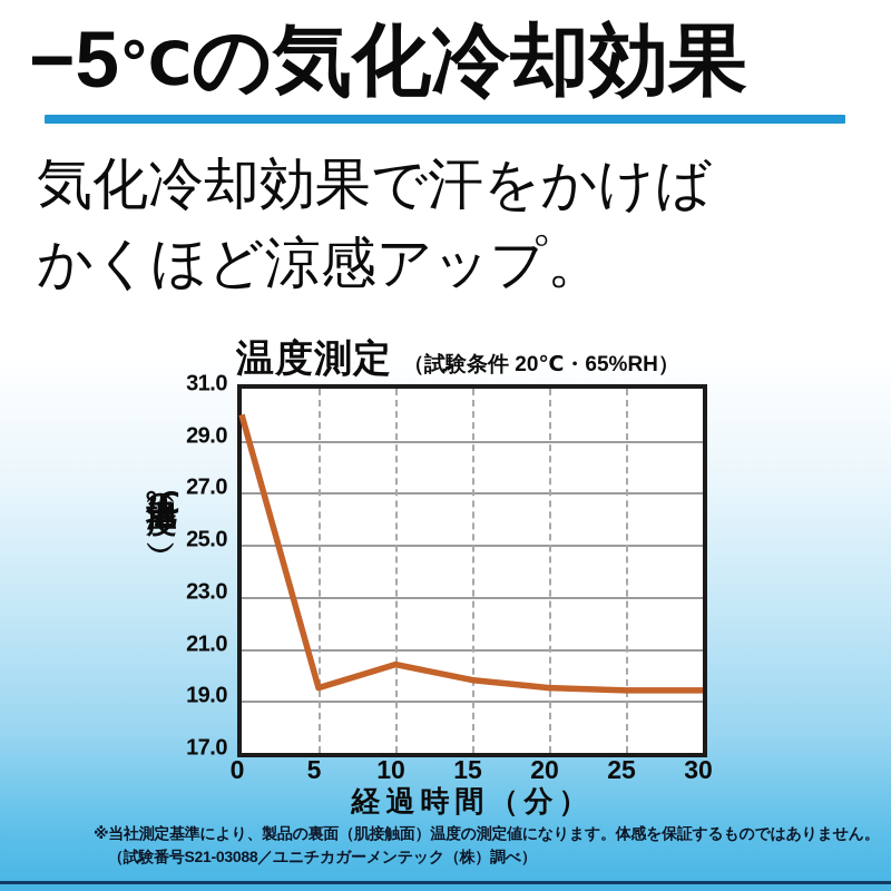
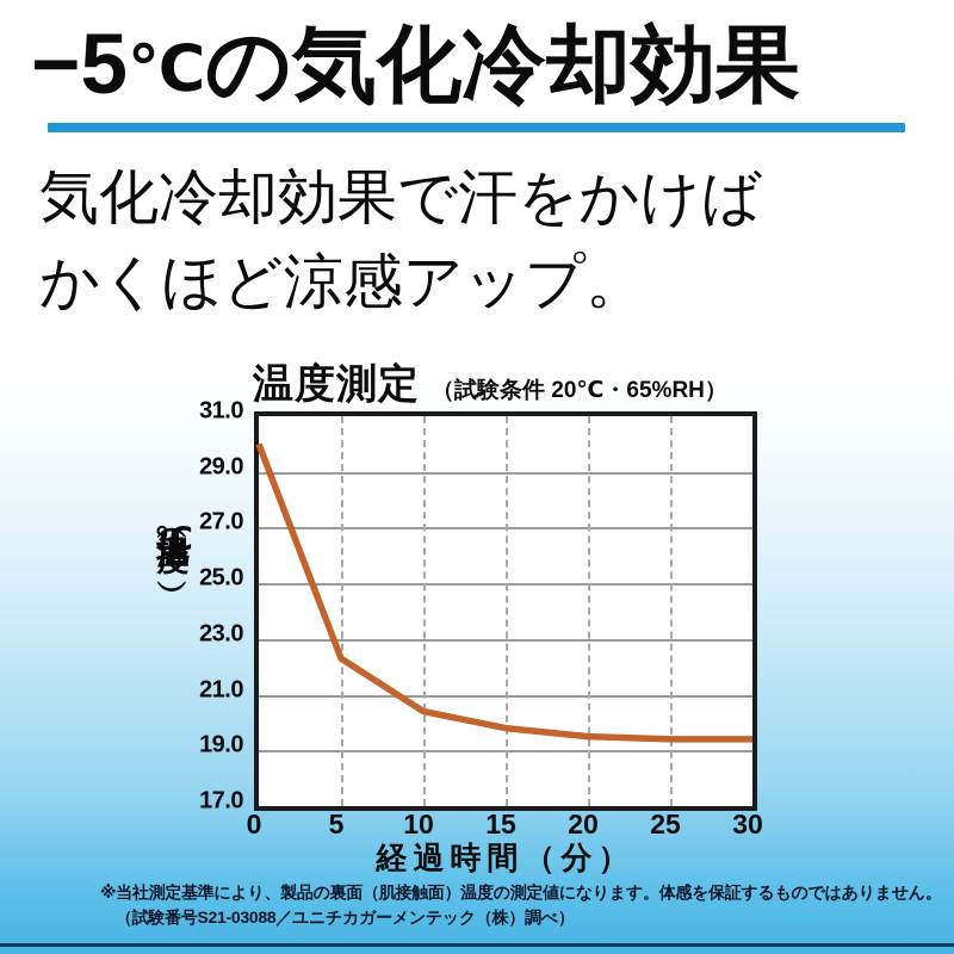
5: 19.5 -> 22.3
